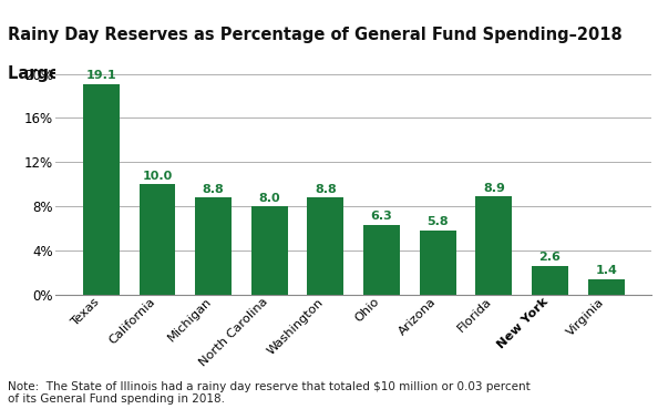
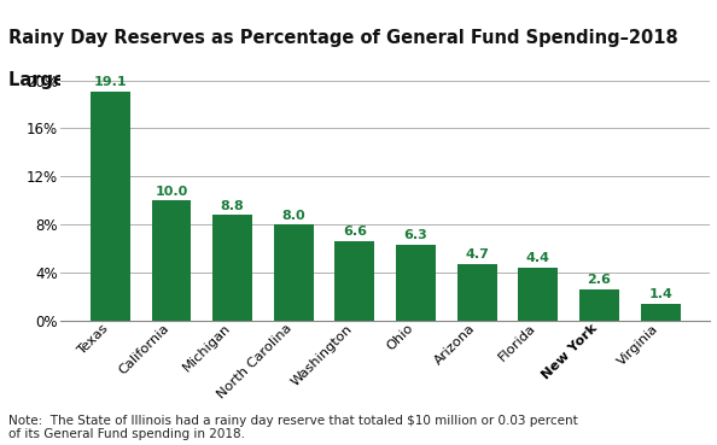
Washington: 8.8 -> 6.6
Arizona: 5.8 -> 4.7
Florida: 8.9 -> 4.4
